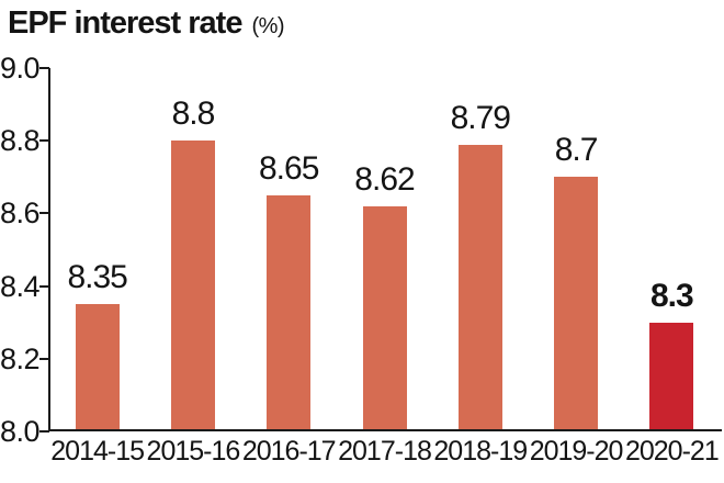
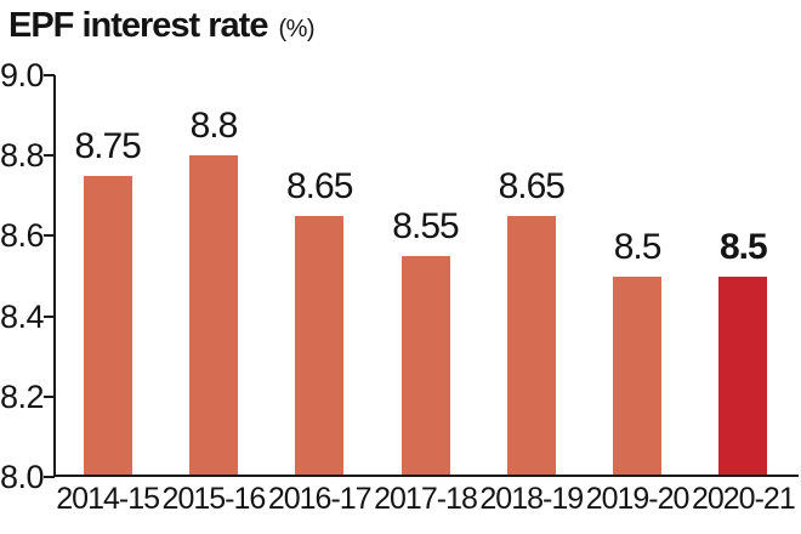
2014-15: 8.35 -> 8.75
2017-18: 8.62 -> 8.55
2018-19: 8.79 -> 8.65
2019-20: 8.7 -> 8.5
2020-21: 8.3 -> 8.5
